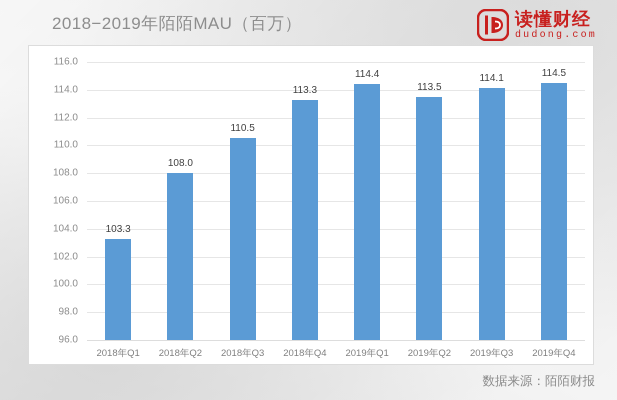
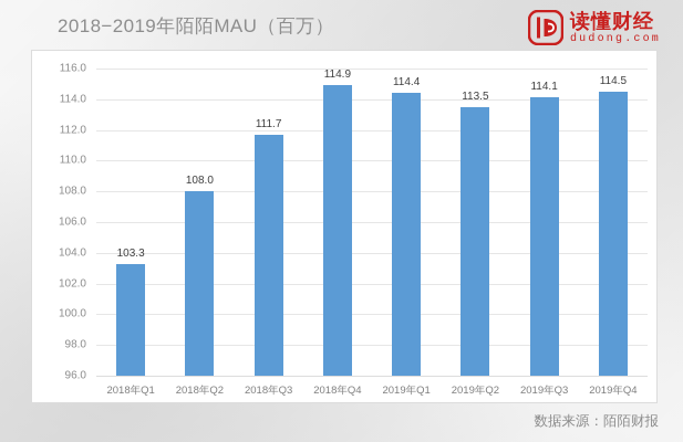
2018年Q3: 110.5 -> 111.7
2018年Q4: 113.3 -> 114.9
